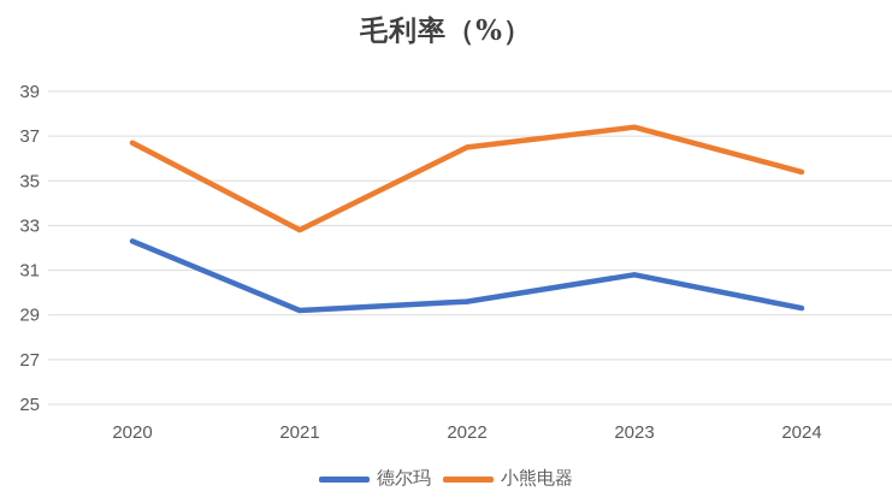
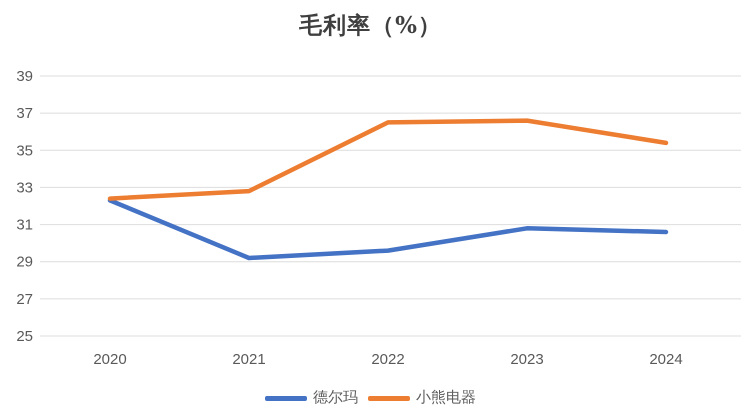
小熊电器/2020: 36.7 -> 32.4
小熊电器/2023: 37.4 -> 36.6
德尔玛/2024: 29.3 -> 30.6
